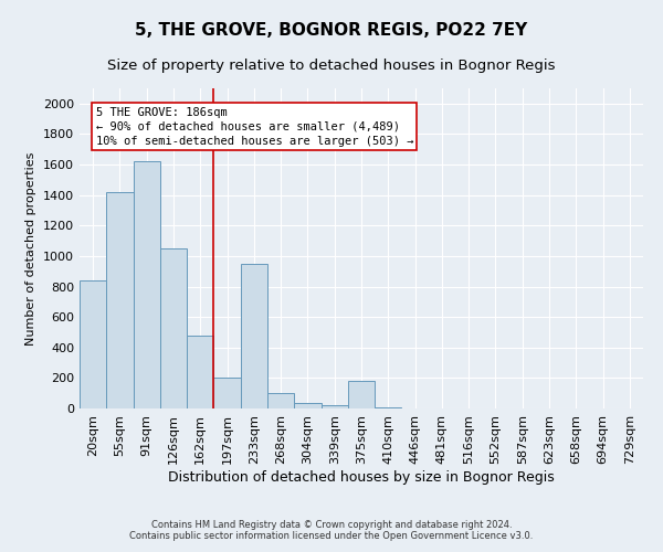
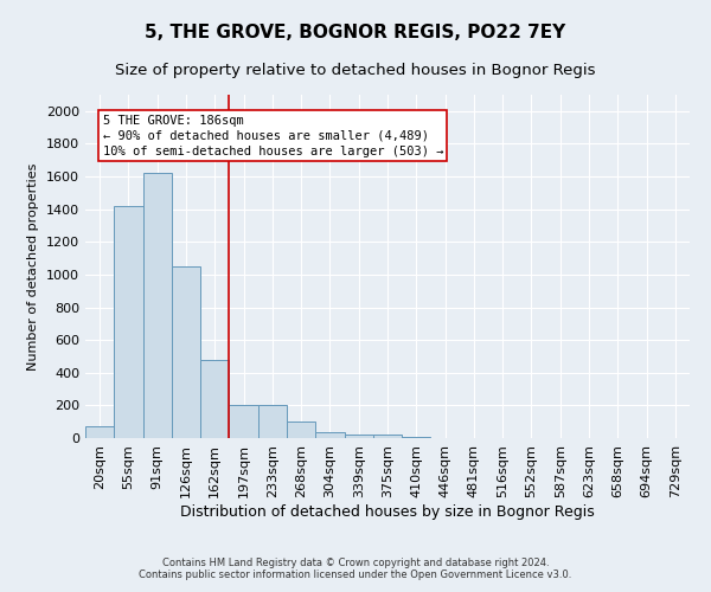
20sqm: 840 -> 80
233sqm: 950 -> 200
375sqm: 180 -> 20
